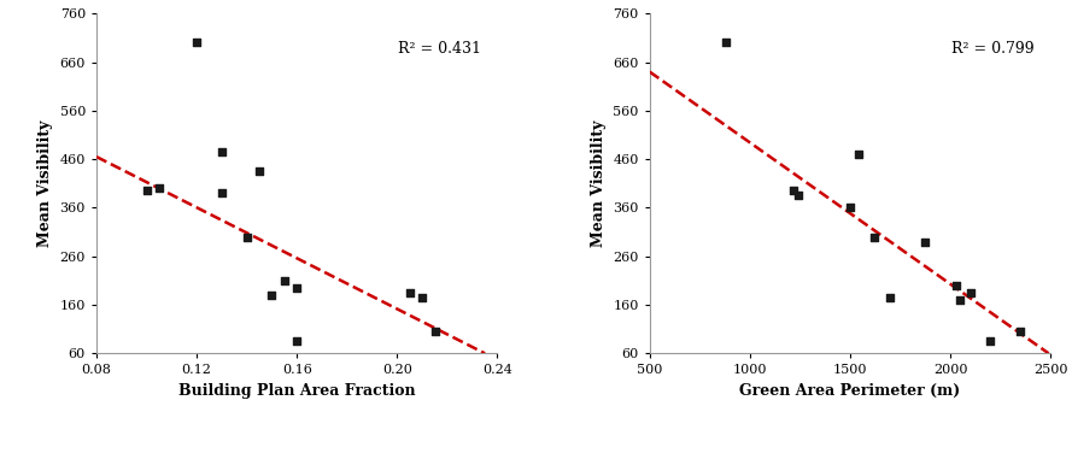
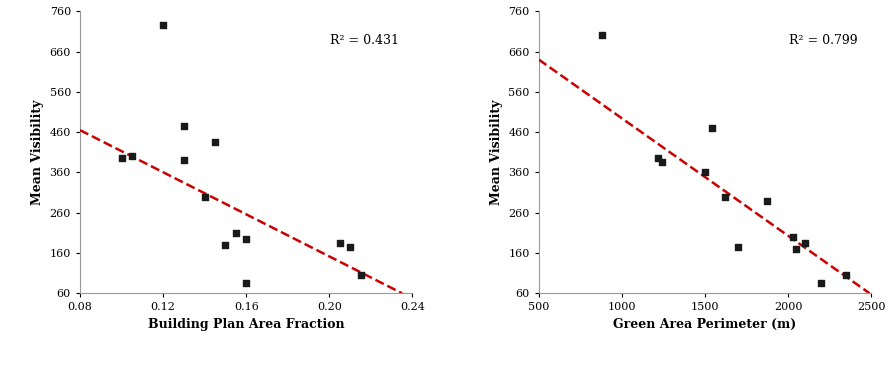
0.12: 700 -> 725
